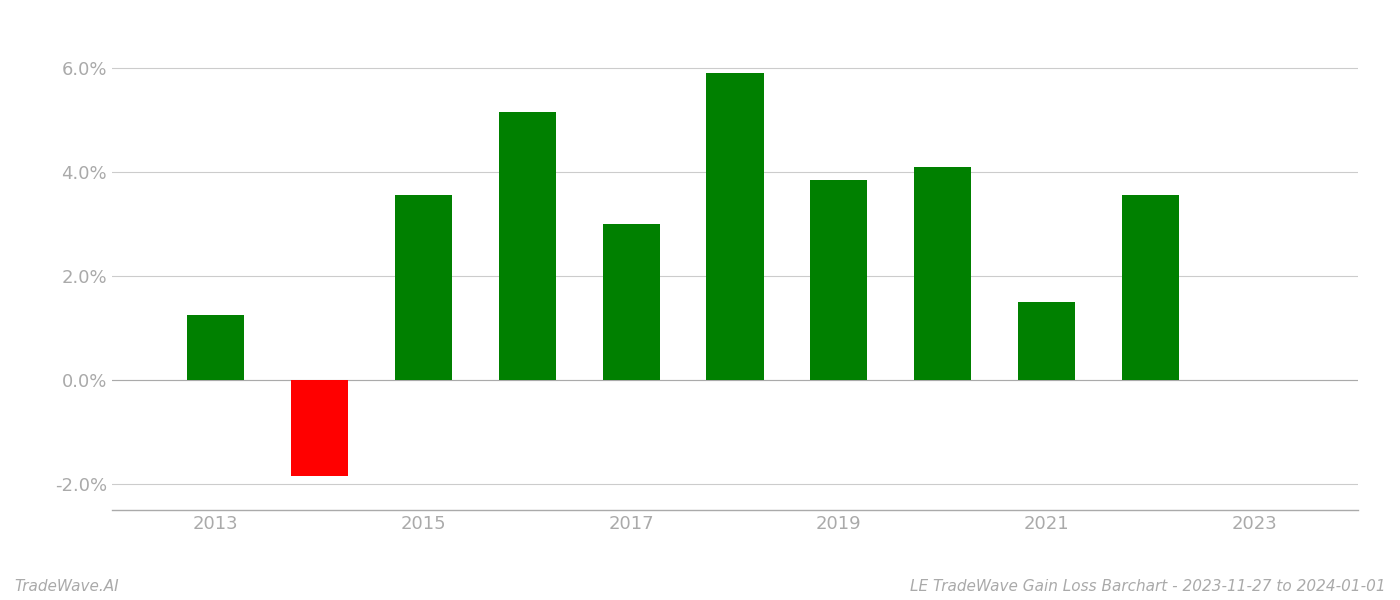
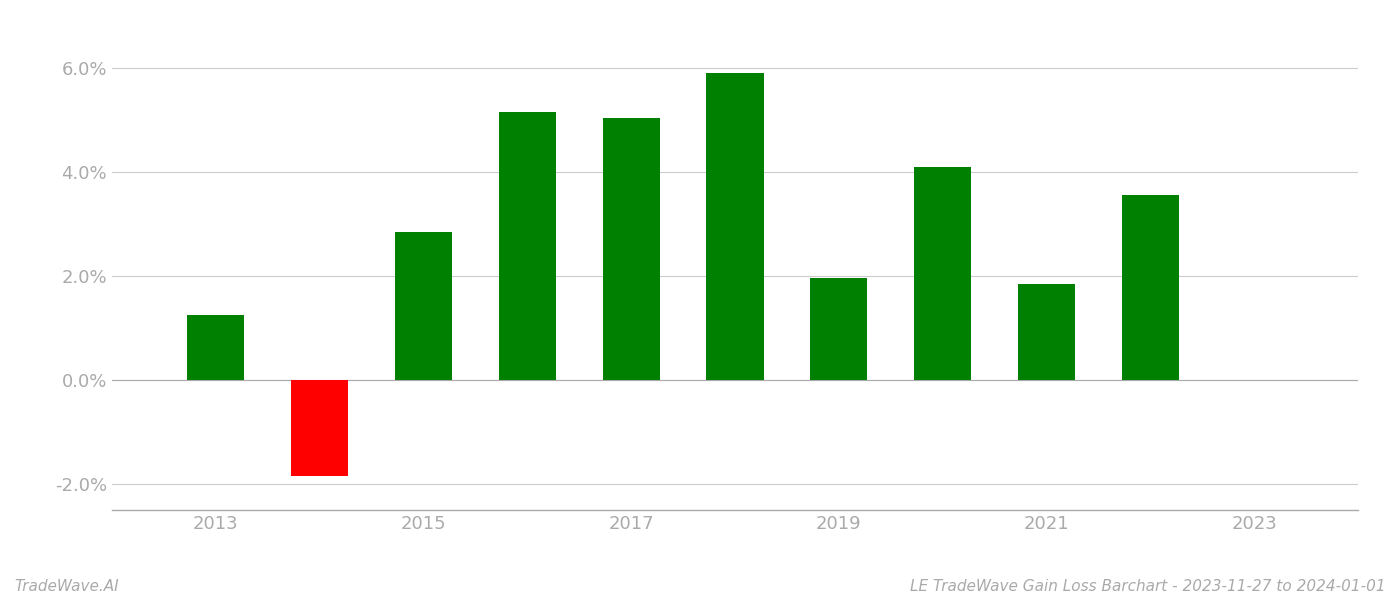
2015: 3.55% -> 2.84%
2017: 3.00% -> 5.04%
2019: 3.85% -> 1.96%
2021: 1.50% -> 1.84%
